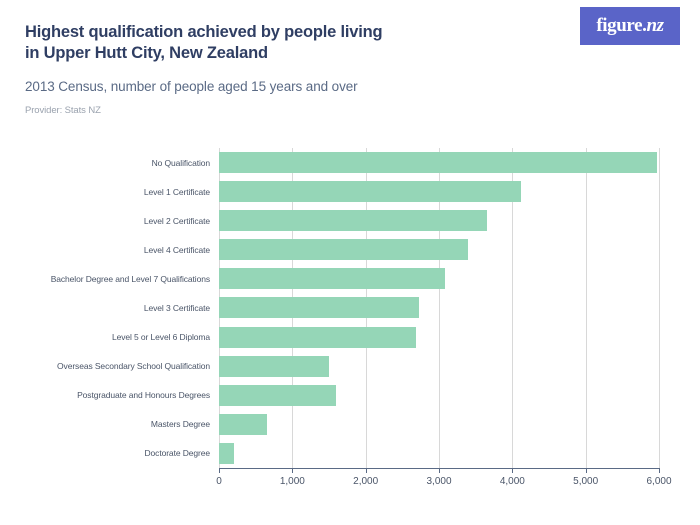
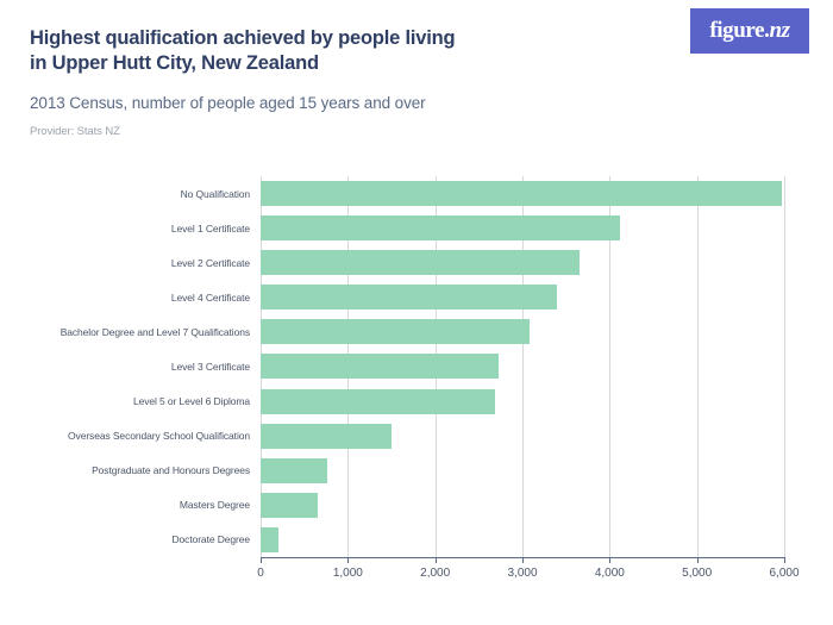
Postgraduate and Honours Degrees: 1600 -> 800
